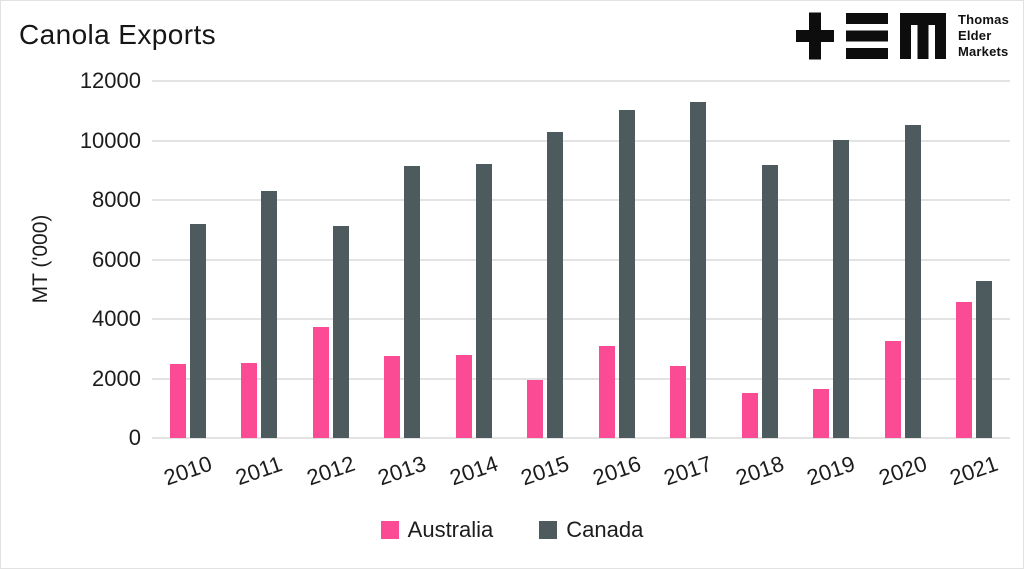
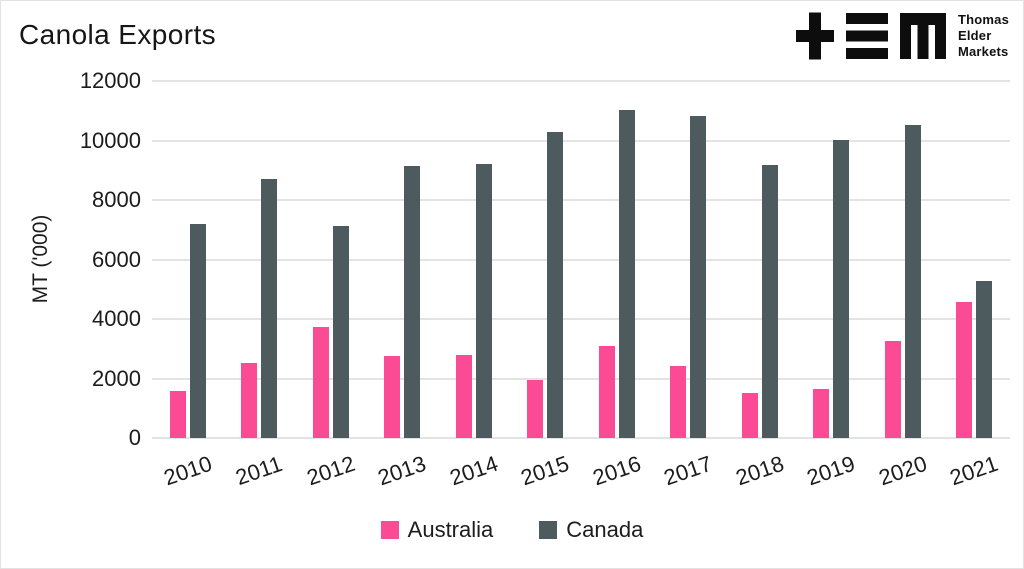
Australia/2010: 2500 -> 1600
Canada/2011: 8300 -> 8700
Canada/2017: 11300 -> 10800
